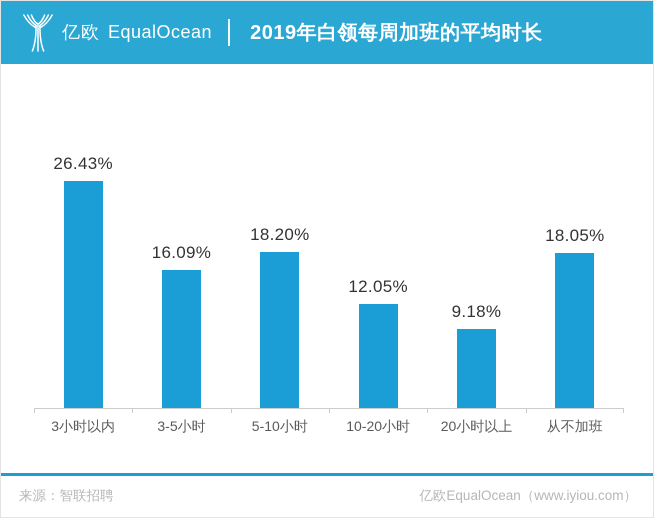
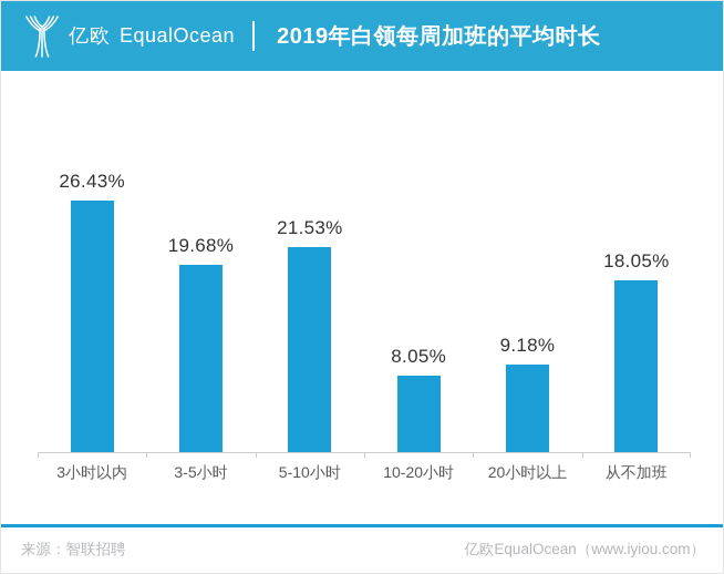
3-5小时: 16.09% -> 19.68%
5-10小时: 18.20% -> 21.53%
10-20小时: 12.05% -> 8.05%
